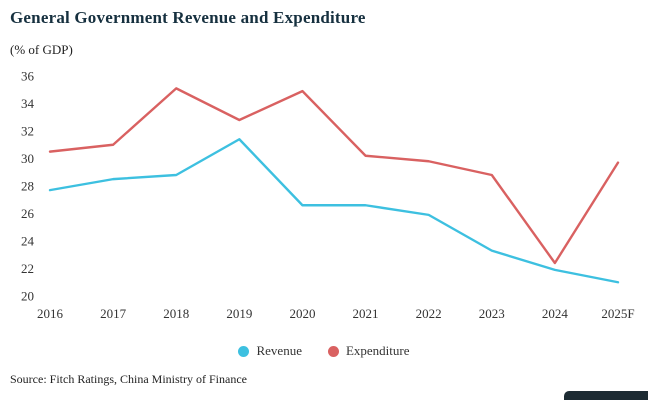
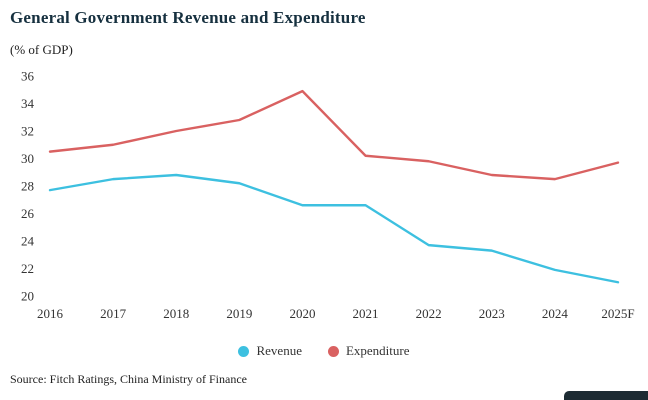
Expenditure/2018: 35.1 -> 32.0
Revenue/2019: 31.4 -> 28.2
Revenue/2022: 25.9 -> 23.7
Expenditure/2024: 22.4 -> 28.5
